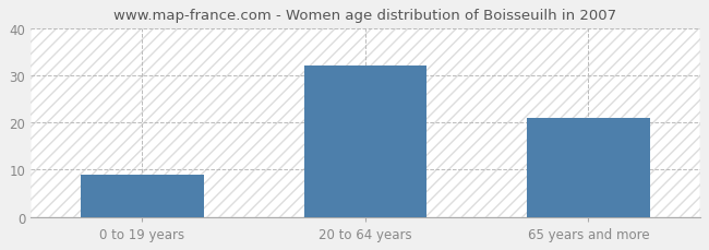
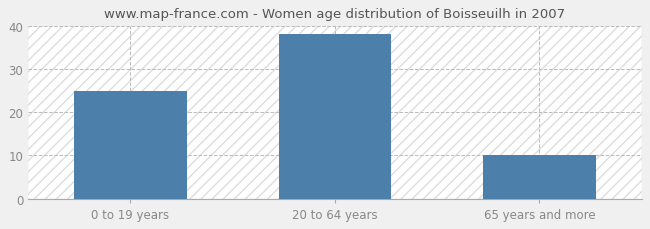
0 to 19 years: 9 -> 25
20 to 64 years: 32 -> 38
65 years and more: 21 -> 10
